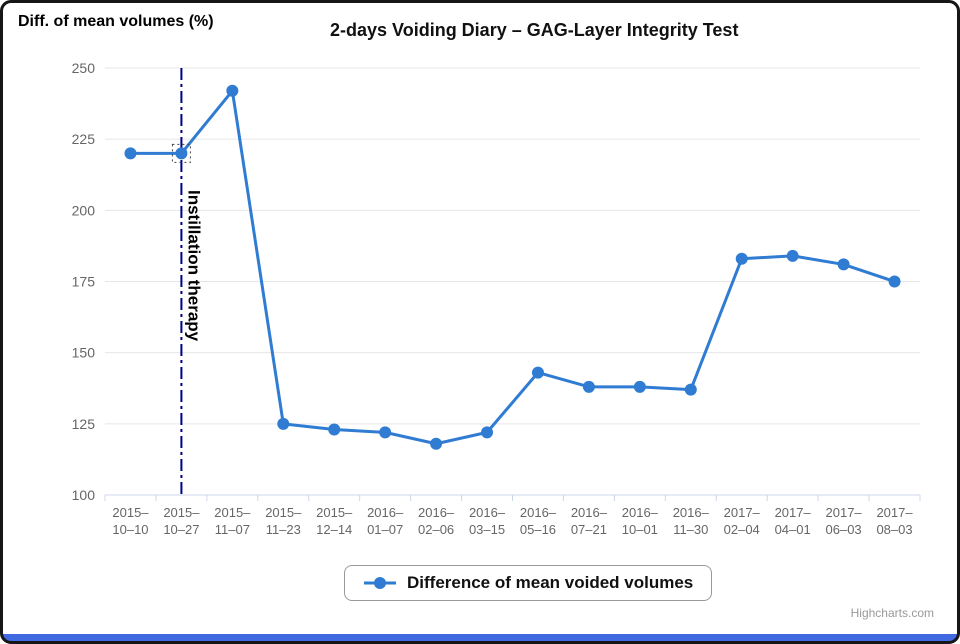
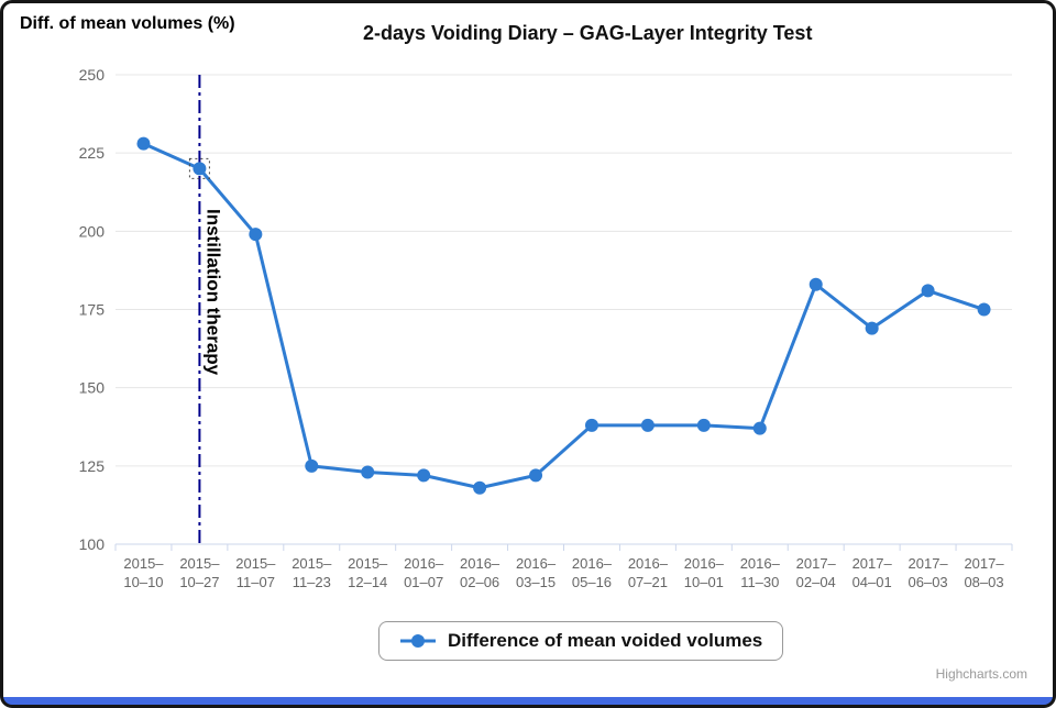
2015–10–10: 220 -> 228
2015–11–07: 242 -> 199
2016–05–16: 143 -> 138
2017–04–01: 184 -> 169
